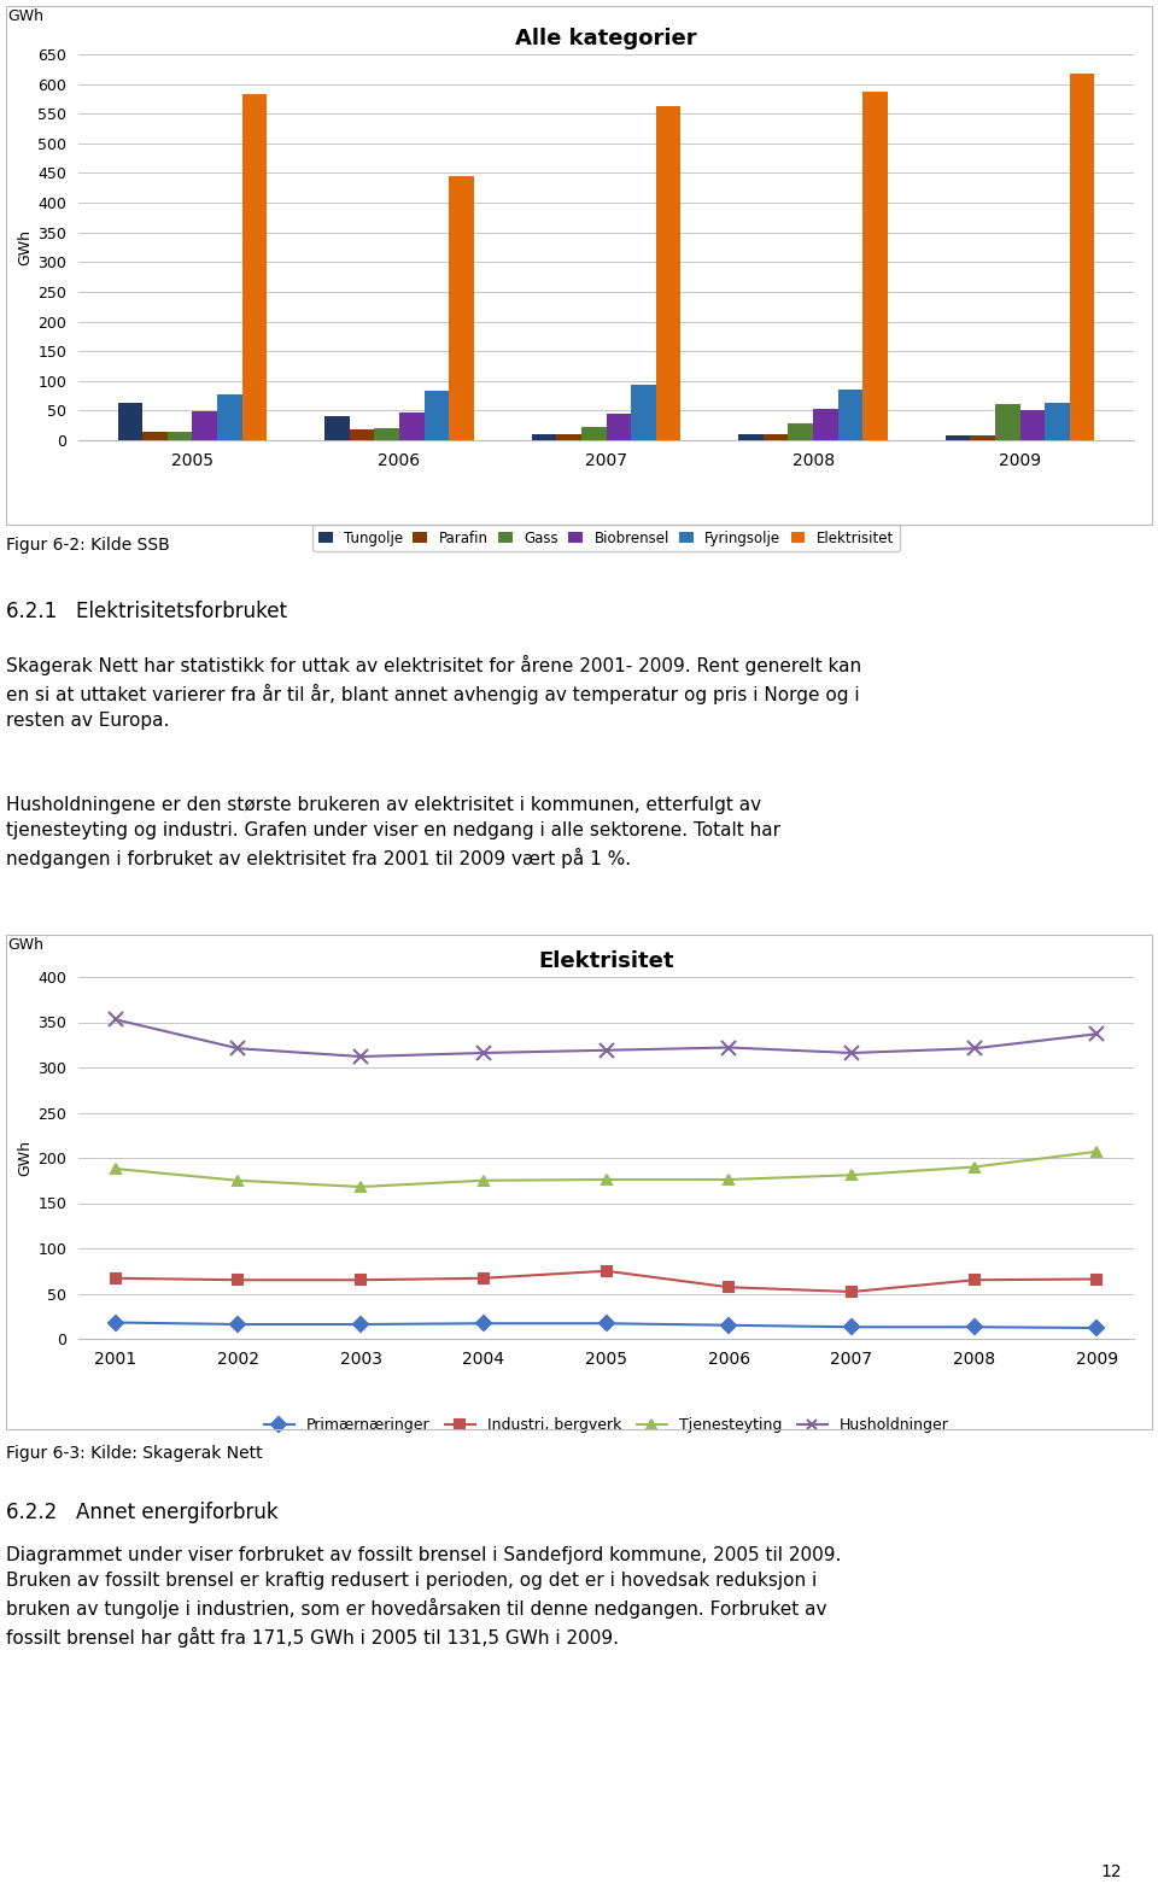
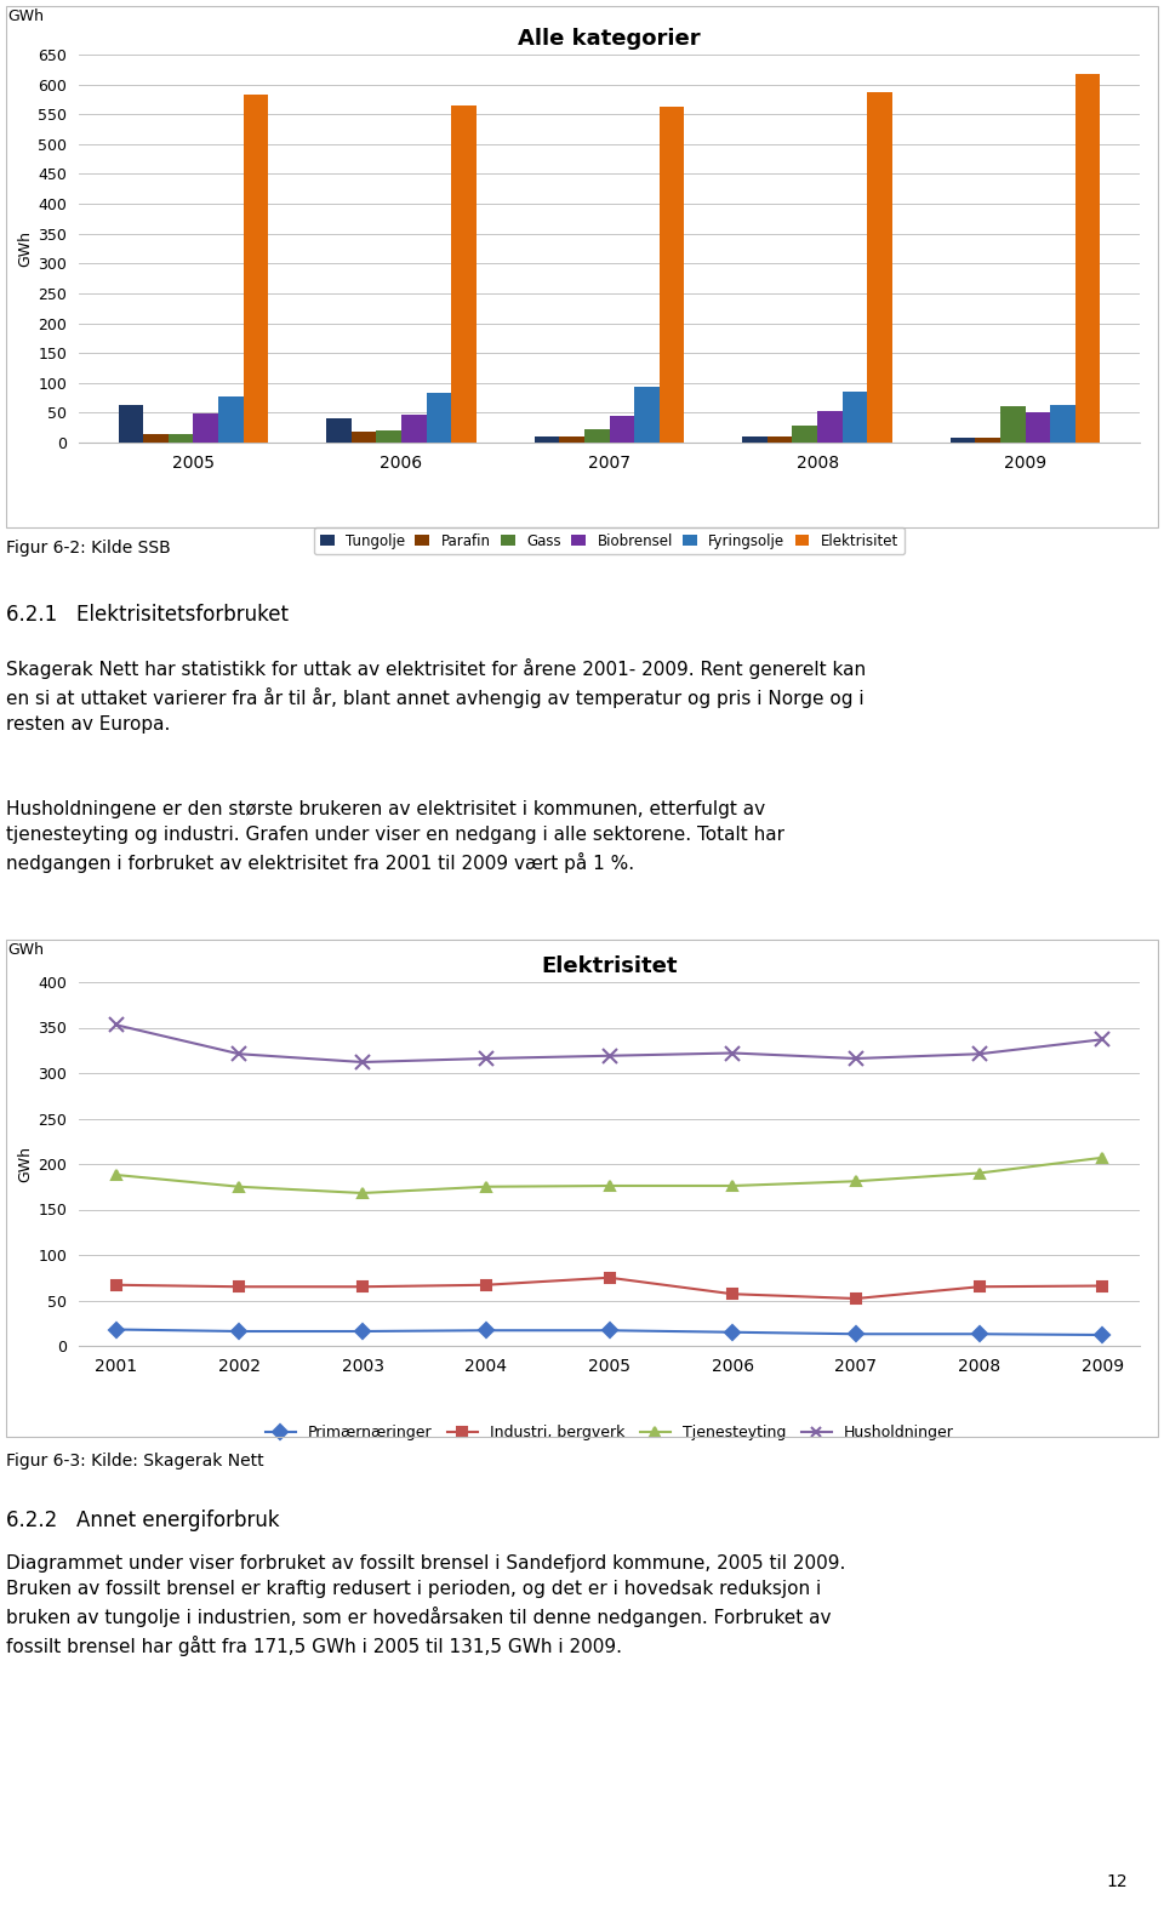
Alle kategorier/Elektrisitet/2006: 445 -> 565
